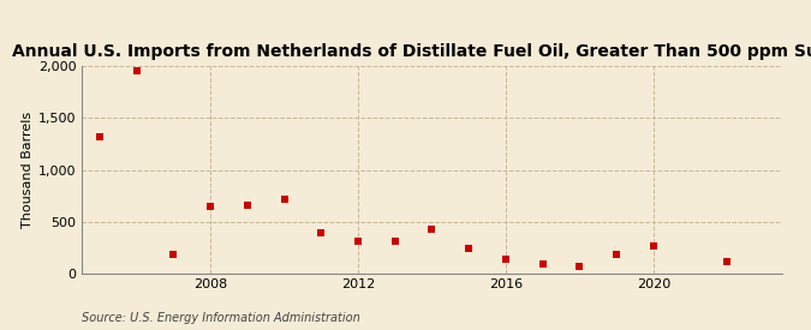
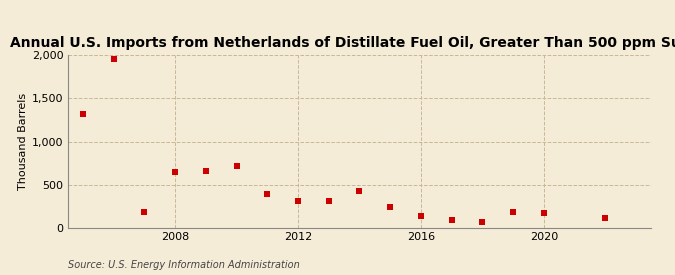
2020: 260 -> 180
